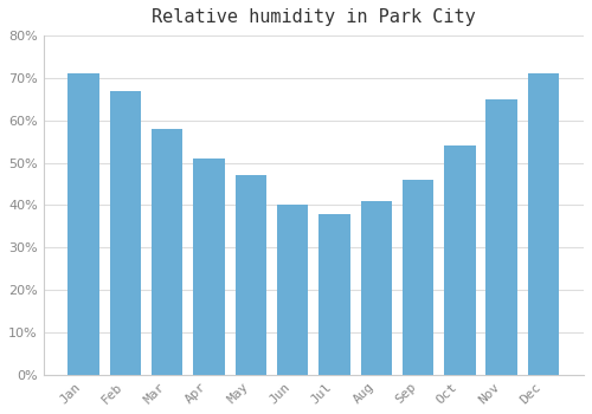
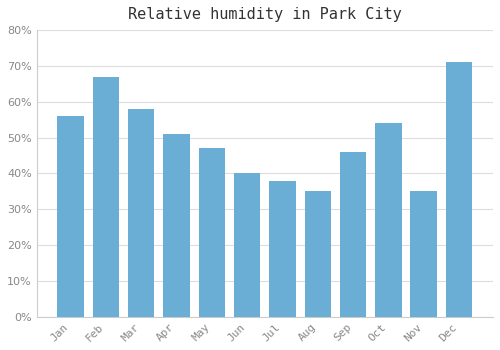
Jan: 71% -> 56%
Aug: 41% -> 35%
Nov: 65% -> 35%
